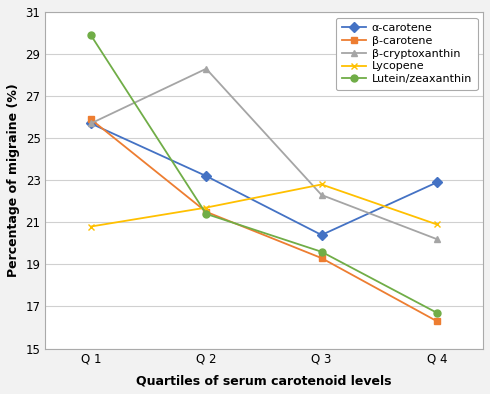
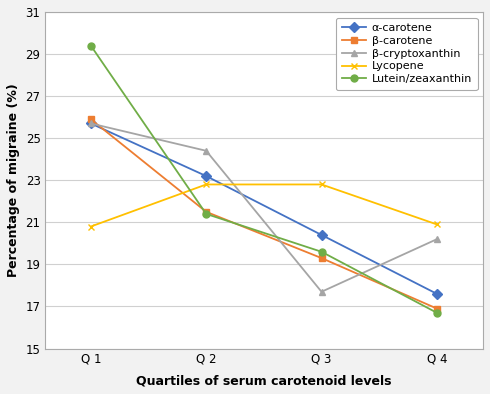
Lutein/zeaxanthin/Q 1: 29.9 -> 29.4
β-cryptoxanthin/Q 2: 28.3 -> 24.4
Lycopene/Q 2: 21.7 -> 22.8
β-cryptoxanthin/Q 3: 22.3 -> 17.7
α-carotene/Q 4: 22.9 -> 17.6
β-carotene/Q 4: 16.3 -> 16.9
